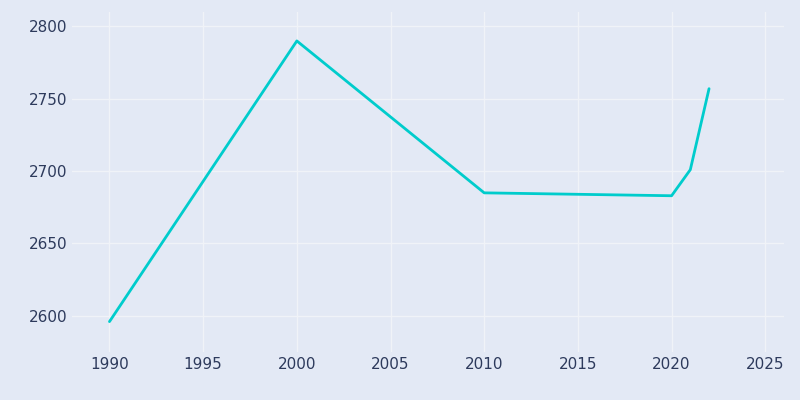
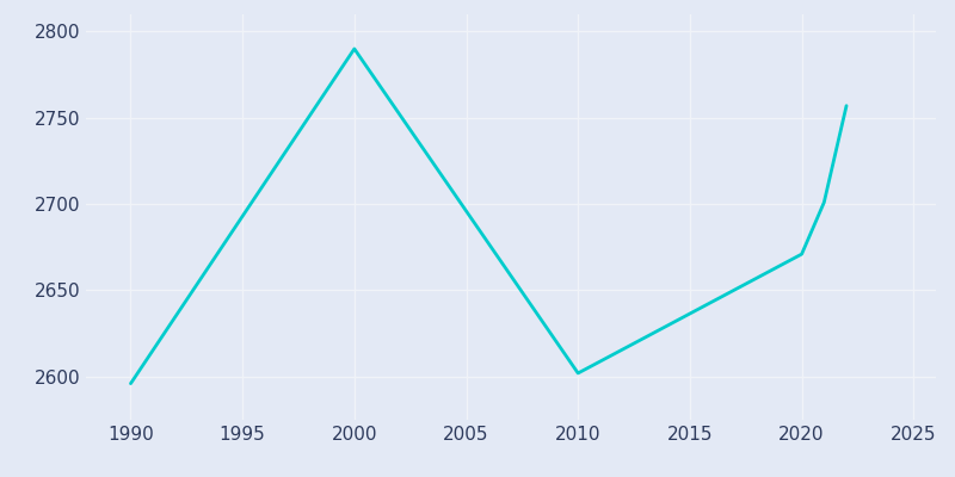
2010: 2685 -> 2602
2020: 2683 -> 2671
